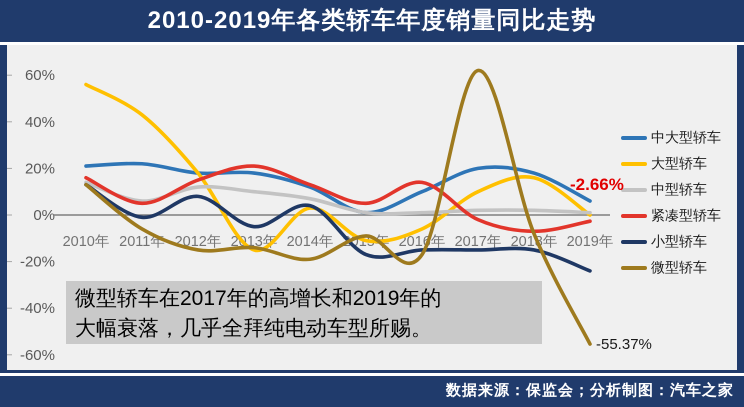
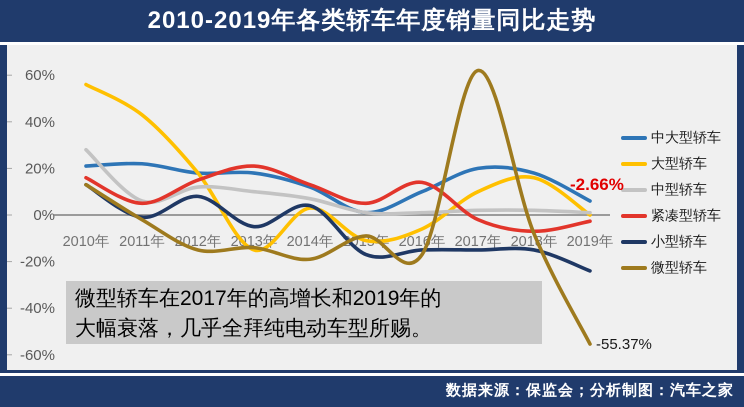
中型轿车/2010年: 14% -> 28%
微型轿车/2011年: -6% -> -2%
